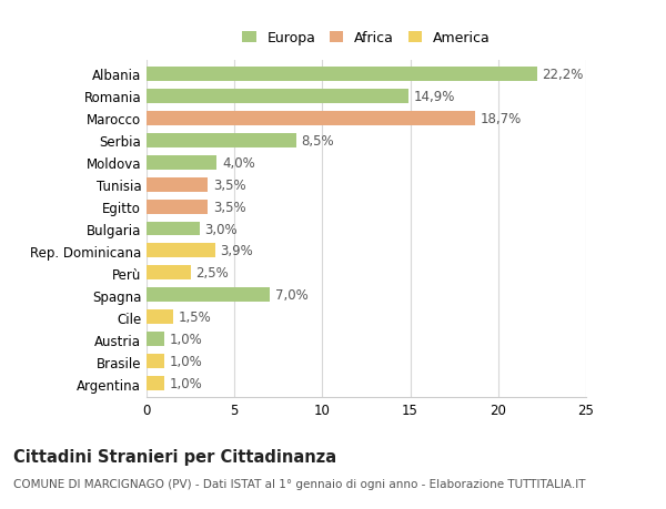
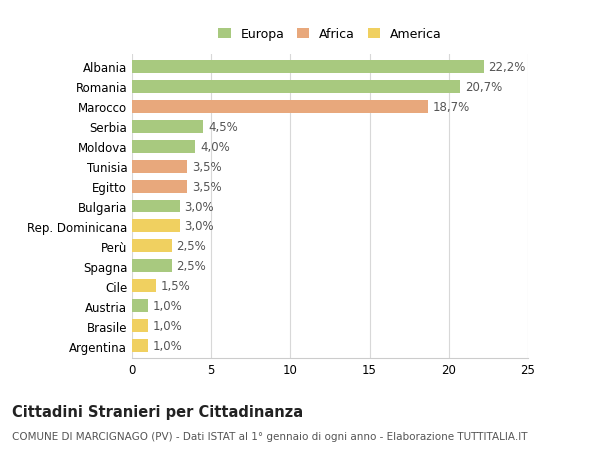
Romania: 14,9% -> 20,7%
Serbia: 8,5% -> 4,5%
Rep. Dominicana: 3,9% -> 3,0%
Spagna: 7,0% -> 2,5%
